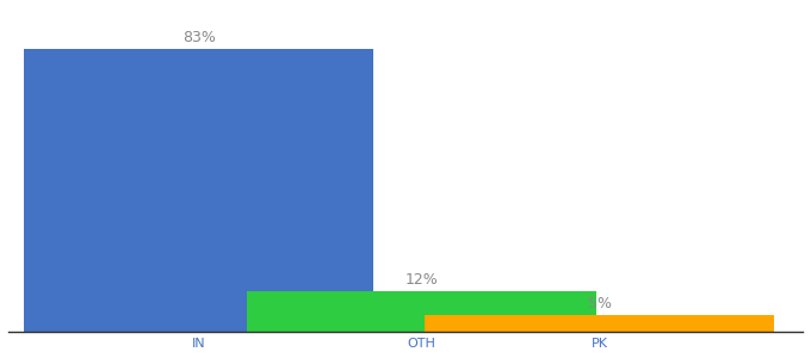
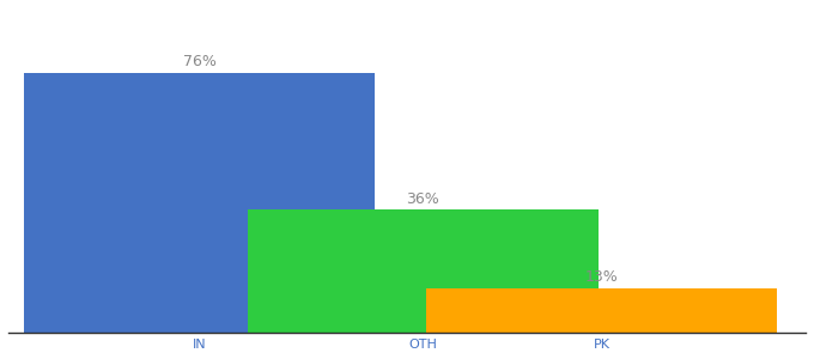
IN: 83% -> 76%
OTH: 12% -> 36%
PK: 5% -> 13%
